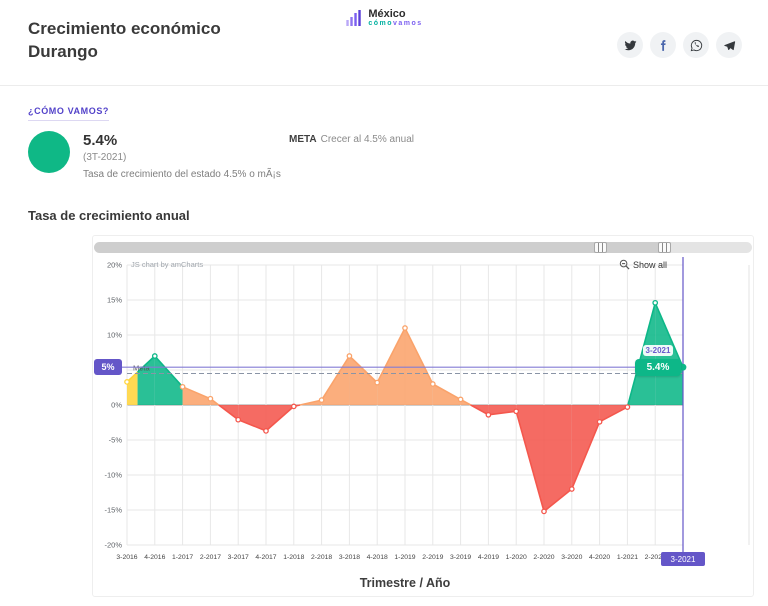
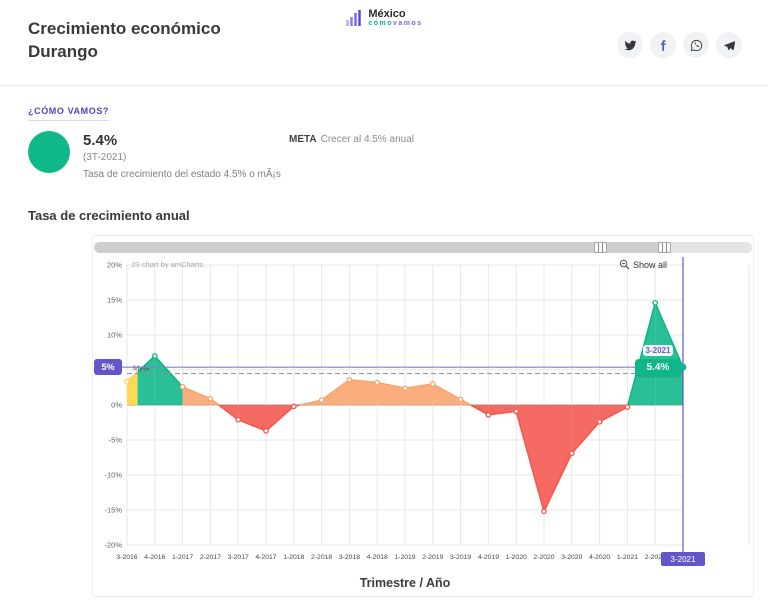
3-2018: 7% -> 4%
1-2019: 11% -> 2%
3-2020: -12% -> -7%
